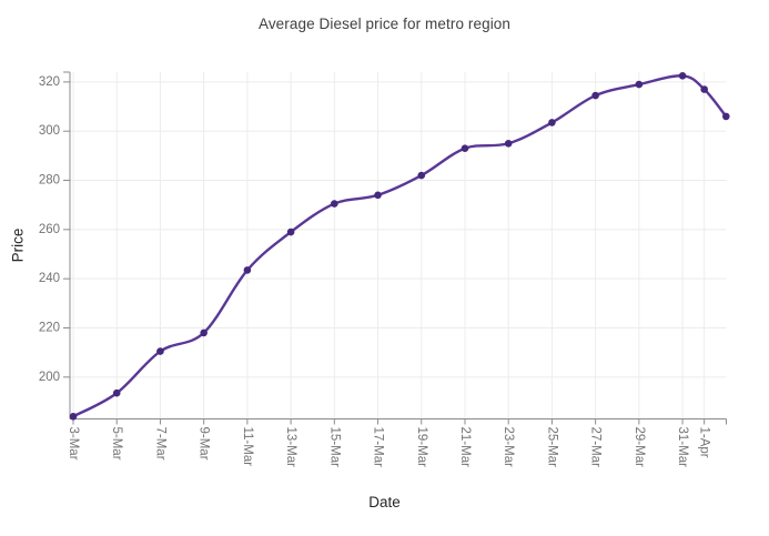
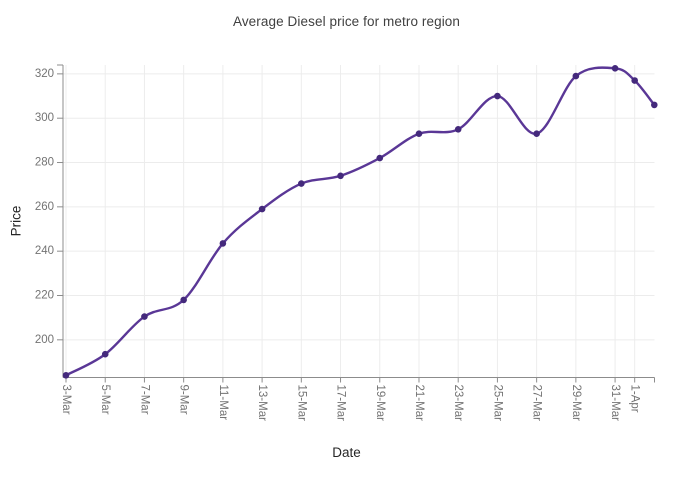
25-Mar: 304 -> 310
27-Mar: 314 -> 293
